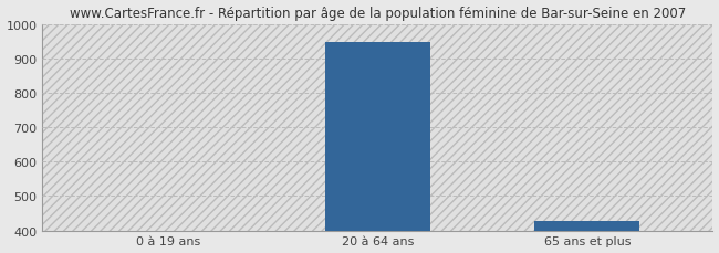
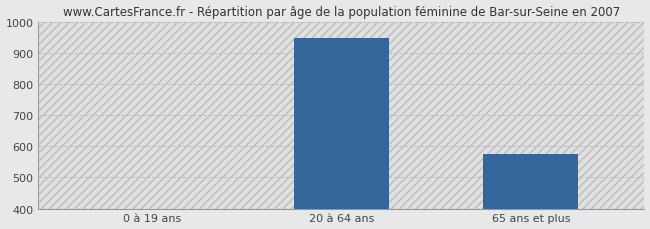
65 ans et plus: 428 -> 575
